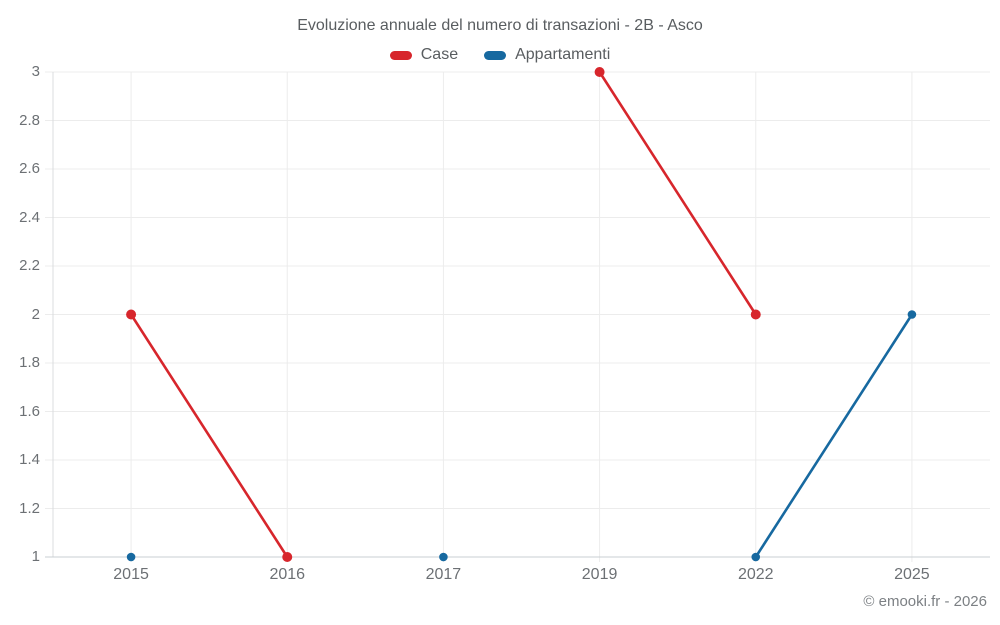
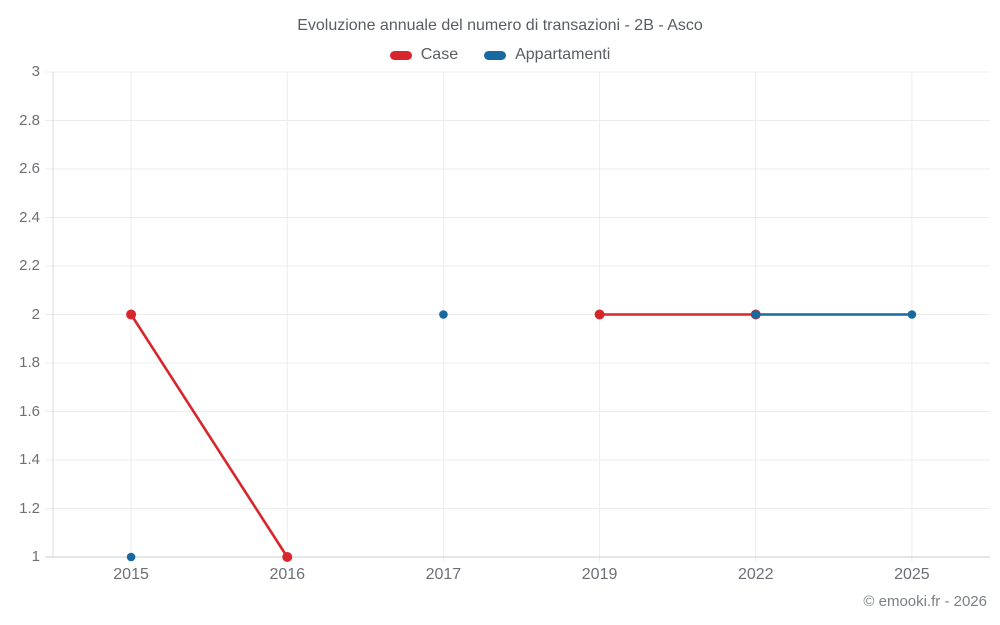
Appartamenti/2017: 1 -> 2
Case/2019: 3 -> 2
Appartamenti/2022: 1 -> 2
